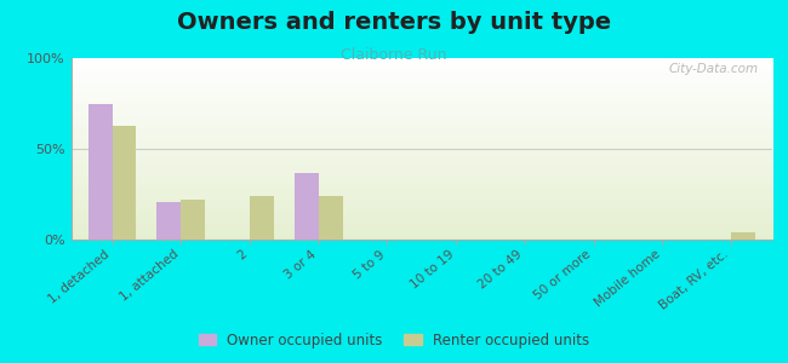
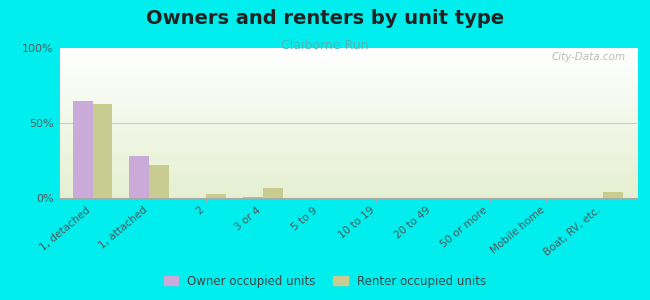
Owner occupied units/1, detached: 75% -> 65%
Owner occupied units/1, attached: 21% -> 28%
Renter occupied units/2: 24% -> 3%
Owner occupied units/3 or 4: 37% -> 1%
Renter occupied units/3 or 4: 24% -> 7%
